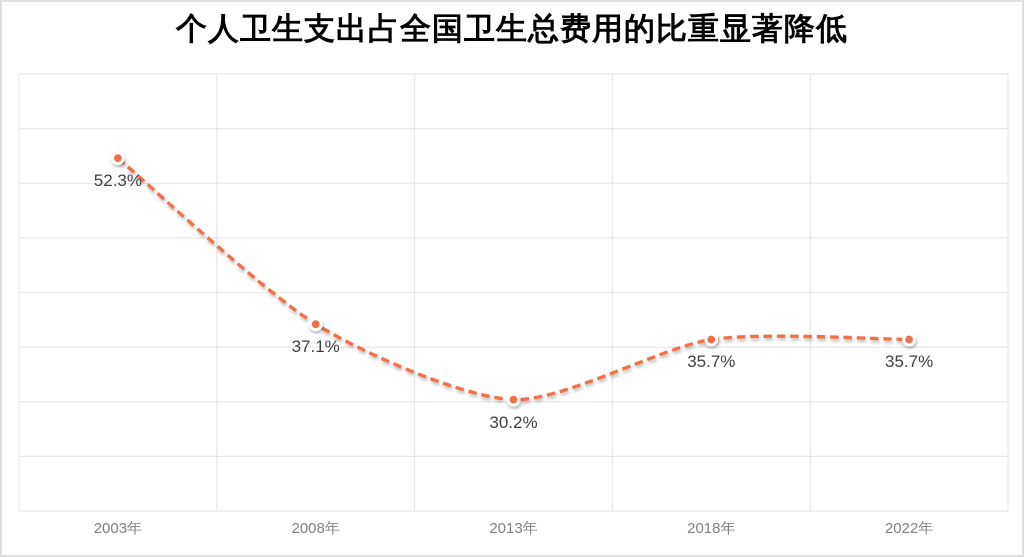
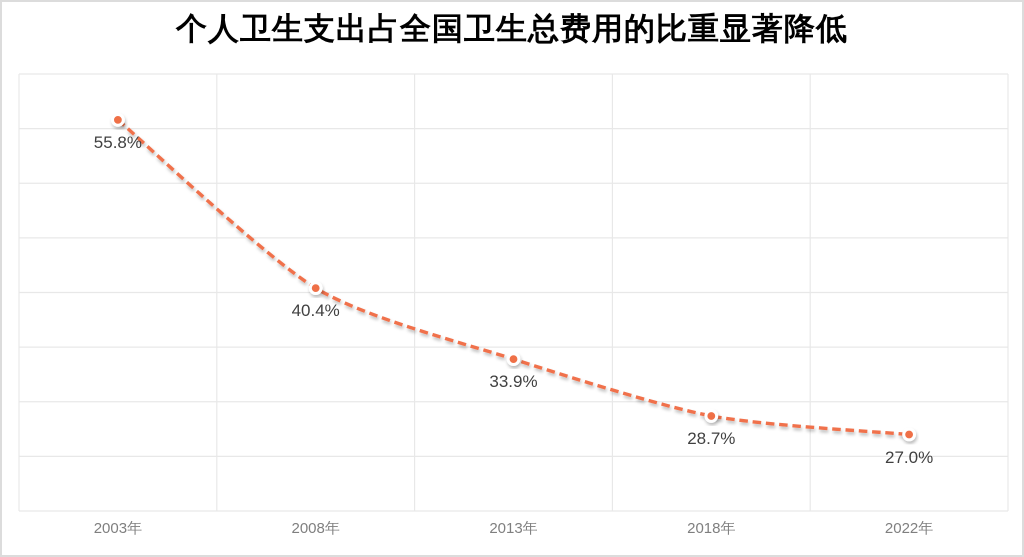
2003年: 52.3% -> 55.8%
2008年: 37.1% -> 40.4%
2013年: 30.2% -> 33.9%
2018年: 35.7% -> 28.7%
2022年: 35.7% -> 27.0%
